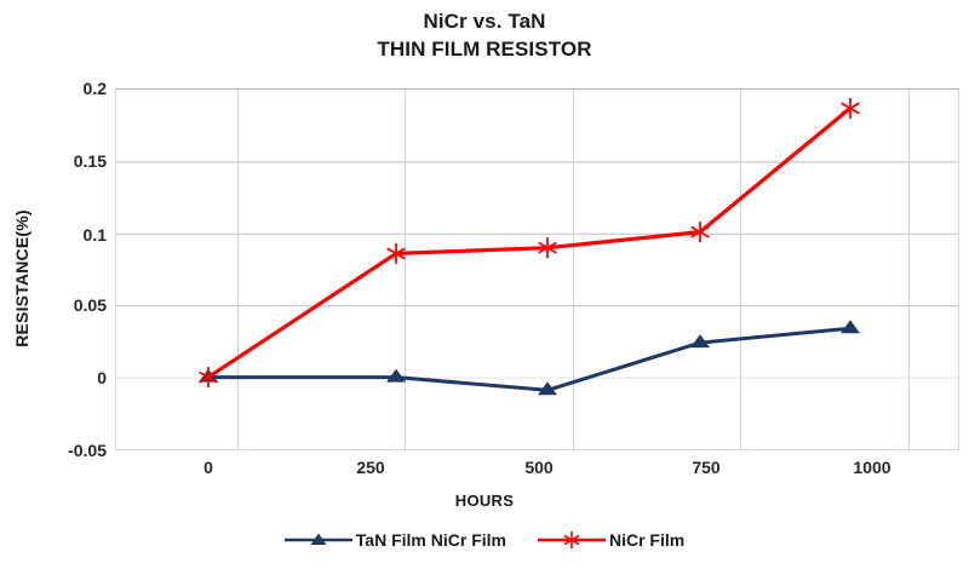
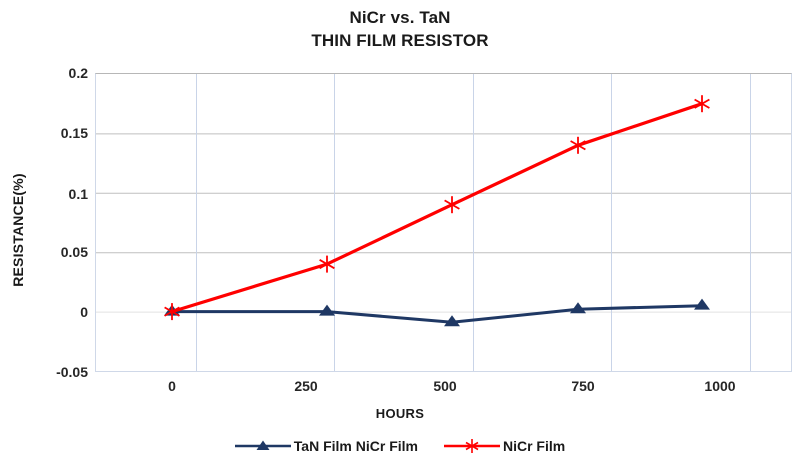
NiCr Film/250: 0.086 -> 0.040
TaN Film NiCr Film/750: 0.024 -> 0.002
NiCr Film/750: 0.101 -> 0.140
TaN Film NiCr Film/1000: 0.034 -> 0.005
NiCr Film/1000: 0.187 -> 0.175
